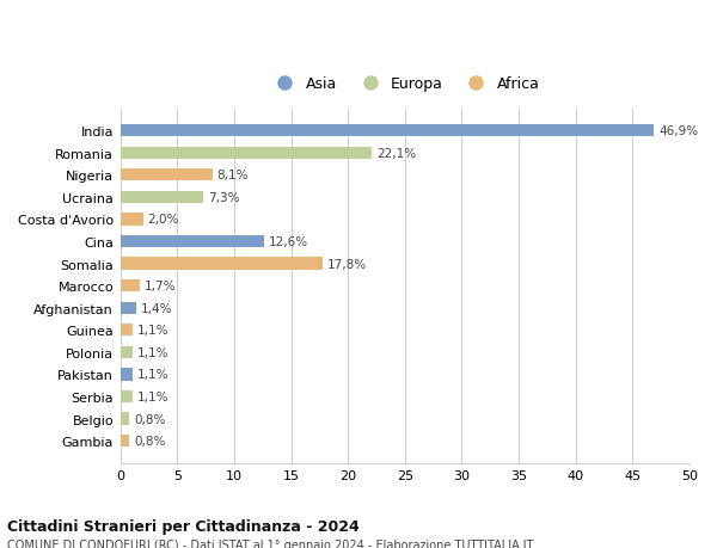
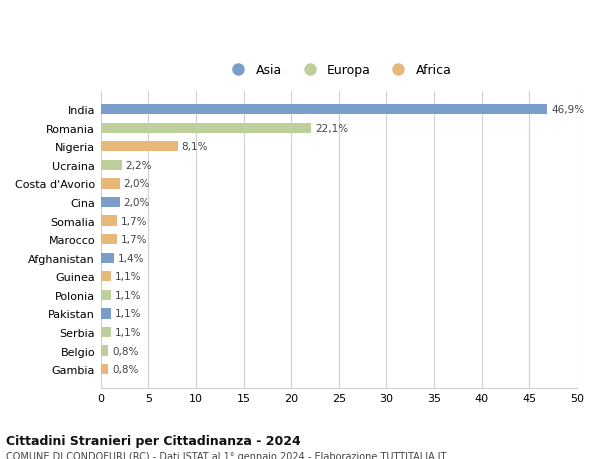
Ucraina: 7,3% -> 2,2%
Cina: 12,6% -> 2,0%
Somalia: 17,8% -> 1,7%
